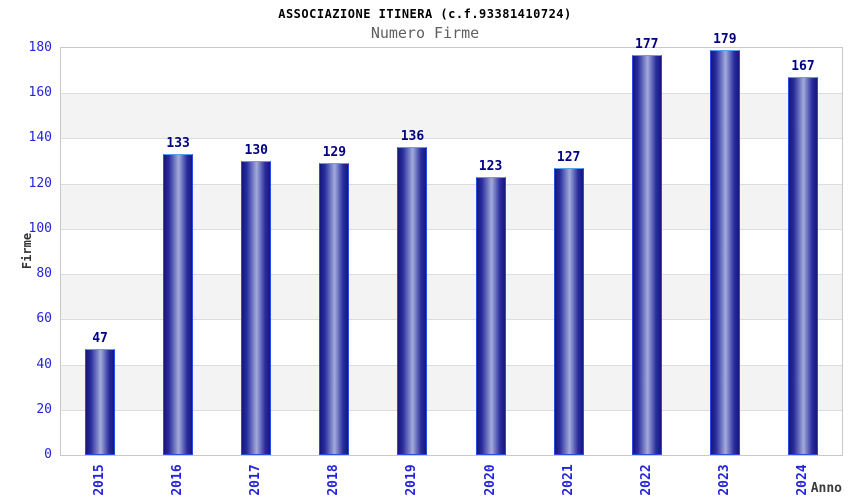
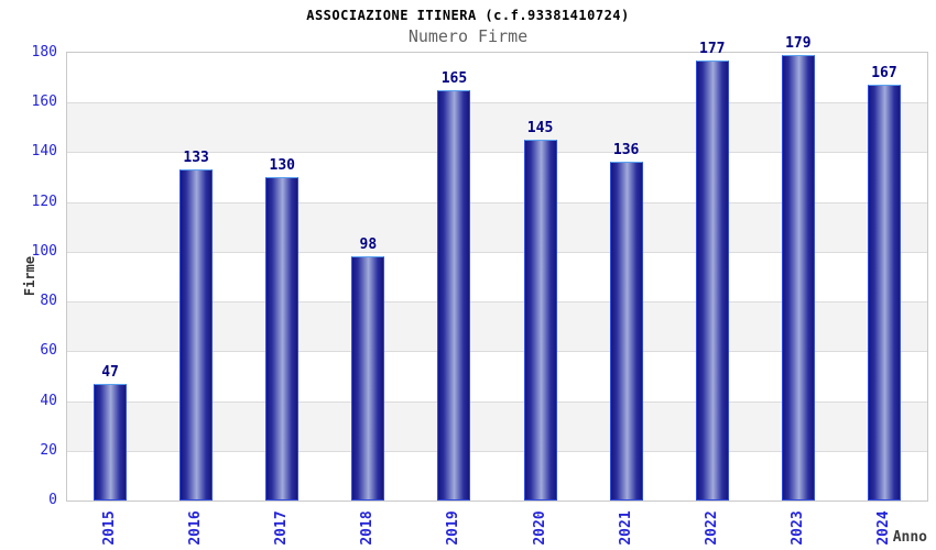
2018: 129 -> 98
2019: 136 -> 165
2020: 123 -> 145
2021: 127 -> 136
